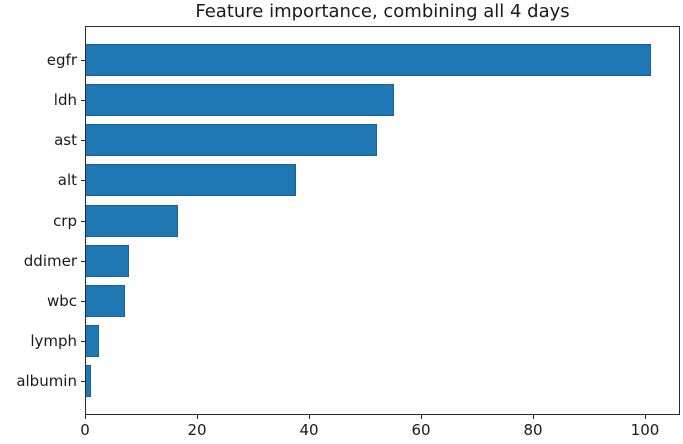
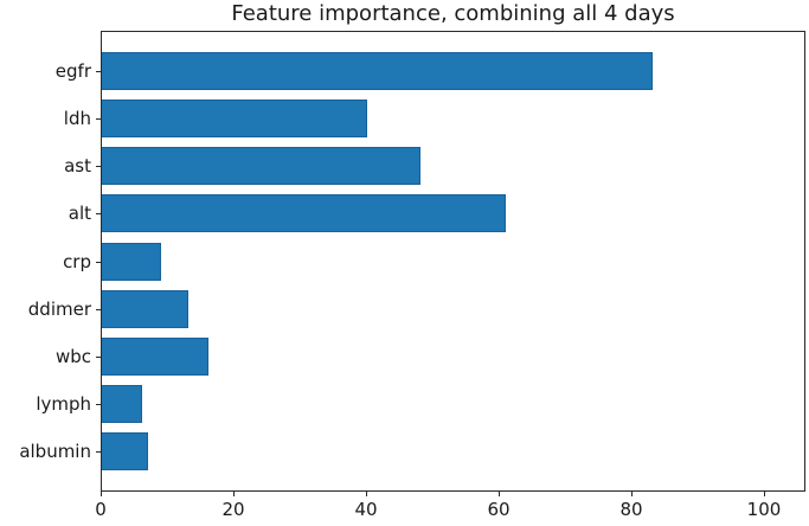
egfr: 101 -> 83
ldh: 55 -> 40
ast: 52 -> 48
alt: 38 -> 61
crp: 16 -> 9
ddimer: 8 -> 13
wbc: 7 -> 16
lymph: 2 -> 6
albumin: 1 -> 7
